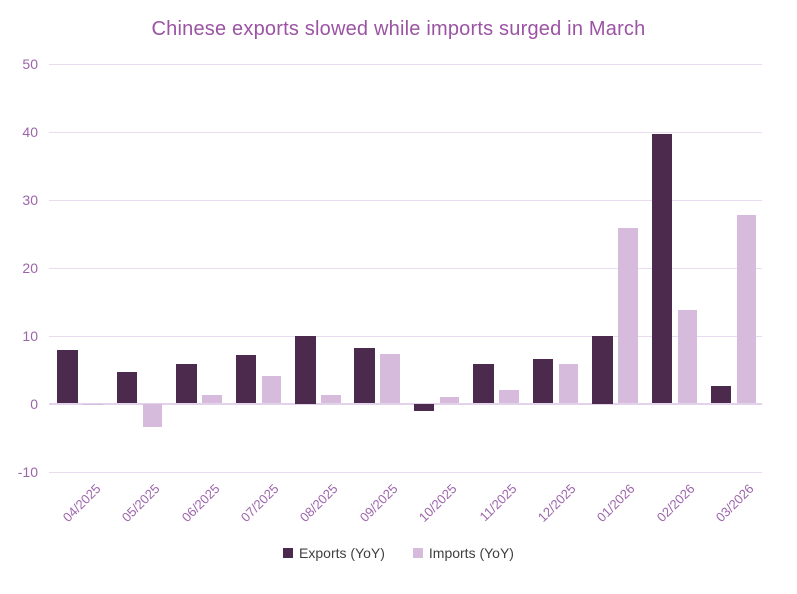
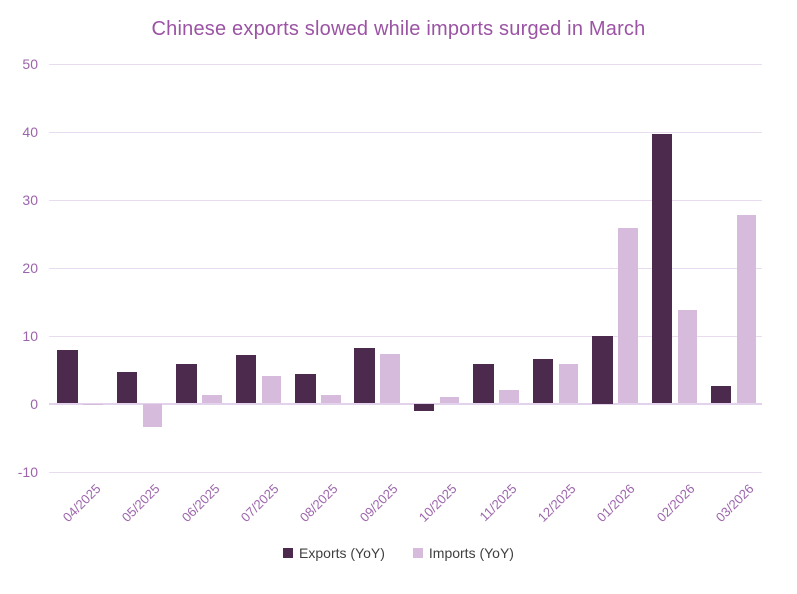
Exports (YoY)/08/2025: 10 -> 4
